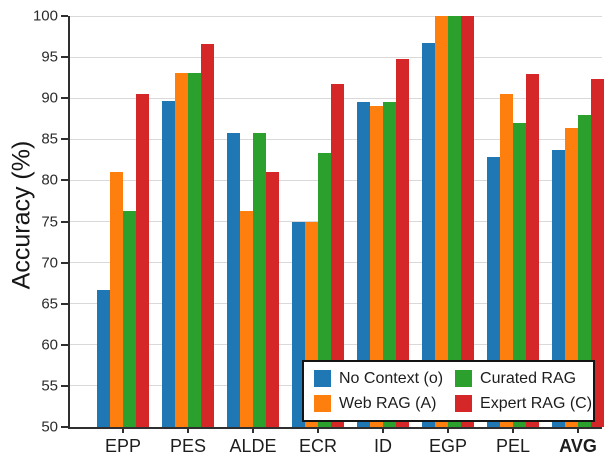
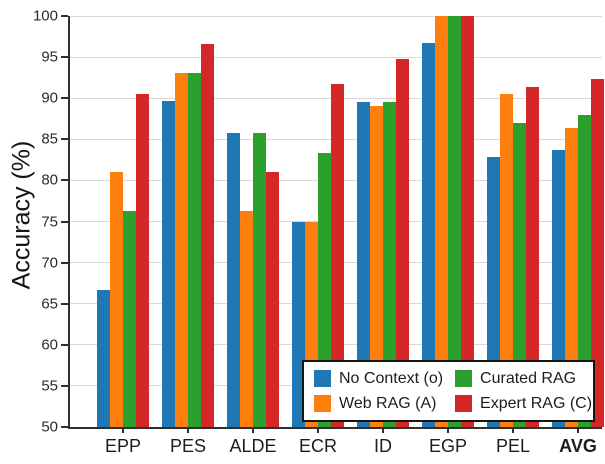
Expert RAG (C)/PEL: 93 -> 91
